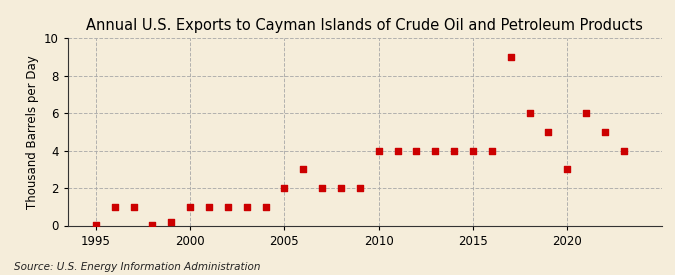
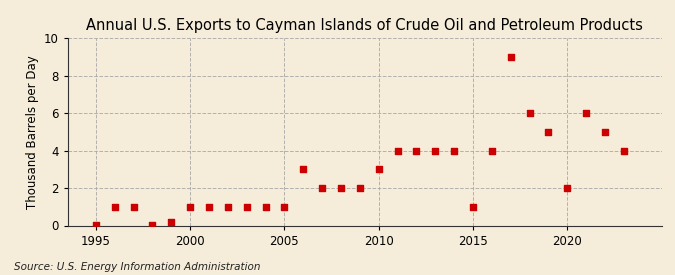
2005: 2.0 -> 1.0
2010: 4.0 -> 3.0
2015: 4.0 -> 1.0
2020: 3.0 -> 2.0
